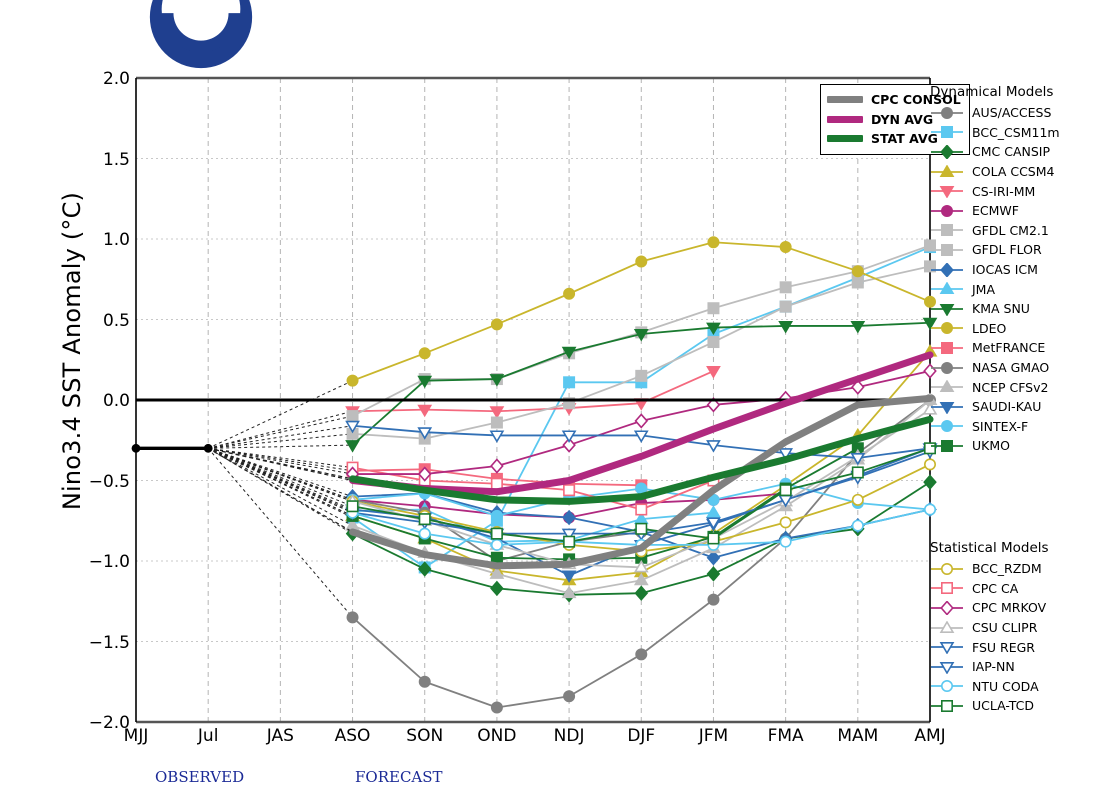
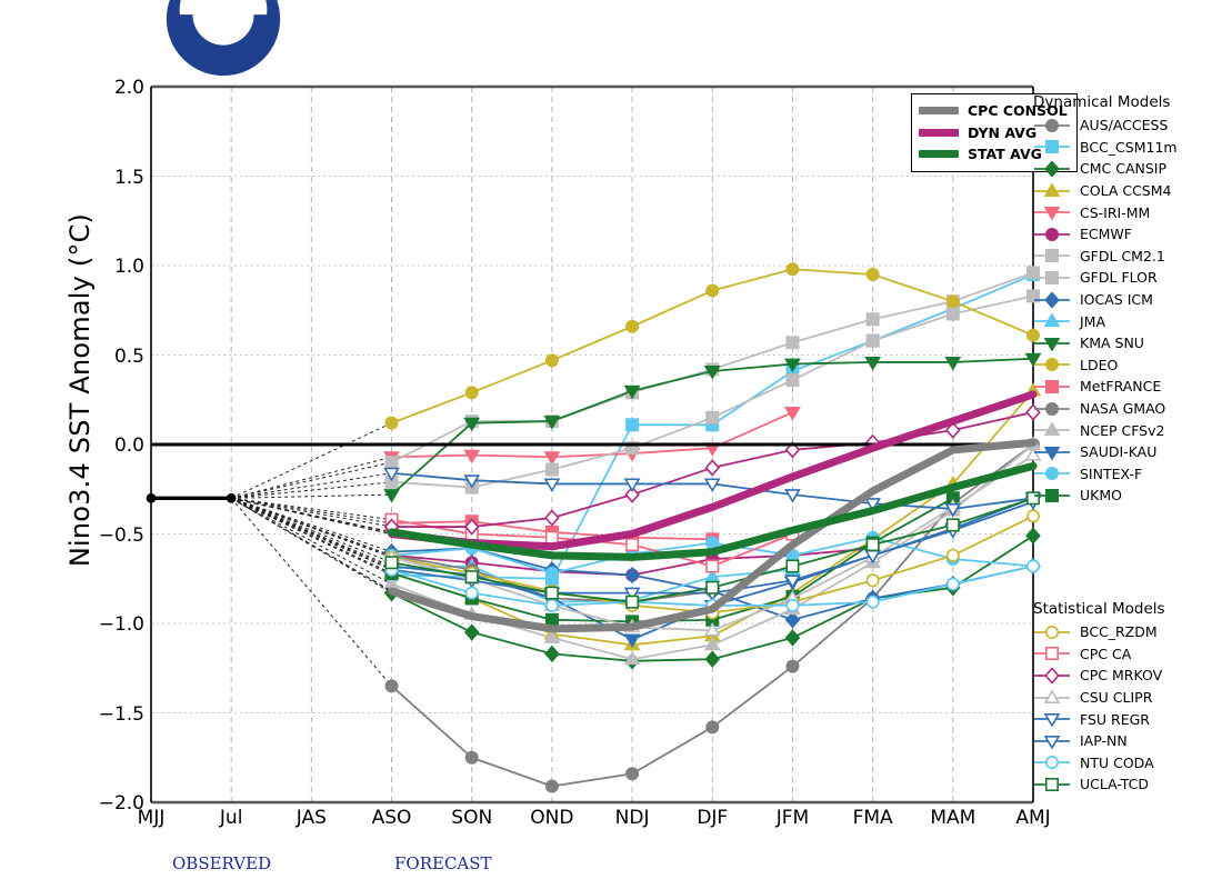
BCC_CSM11m/SON: -1.04 -> -0.74
NASA GMAO/OND: -1.00 -> -0.86
UCLA-TCD/JFM: -0.86 -> -0.68
